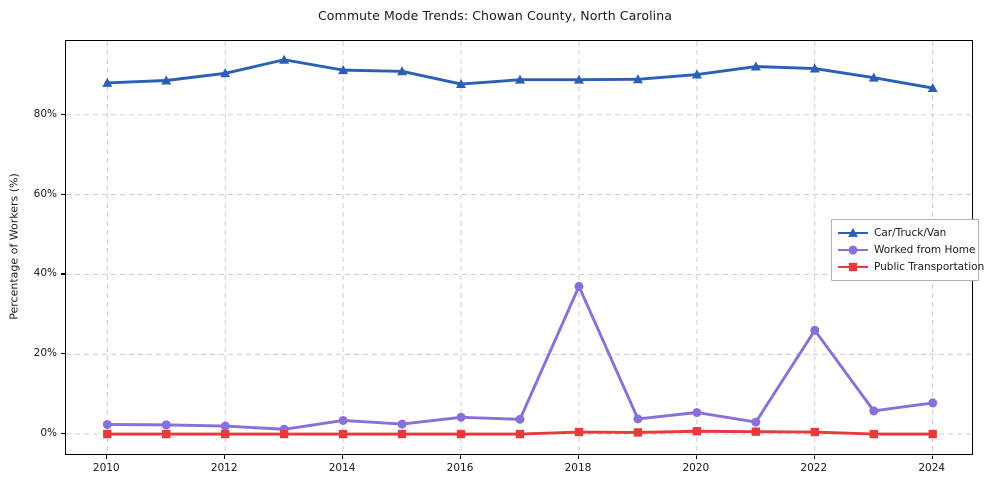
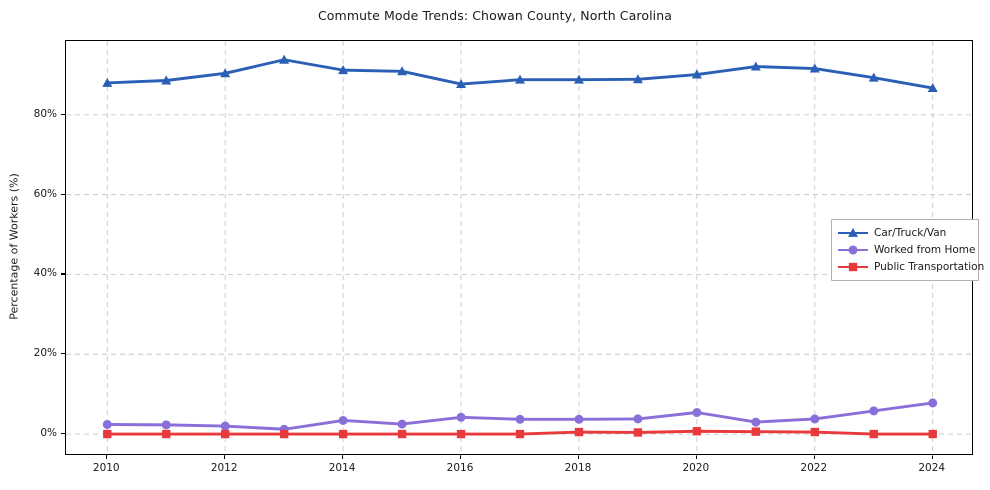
Worked from Home/2018: 37% -> 4%
Worked from Home/2022: 26% -> 4%
